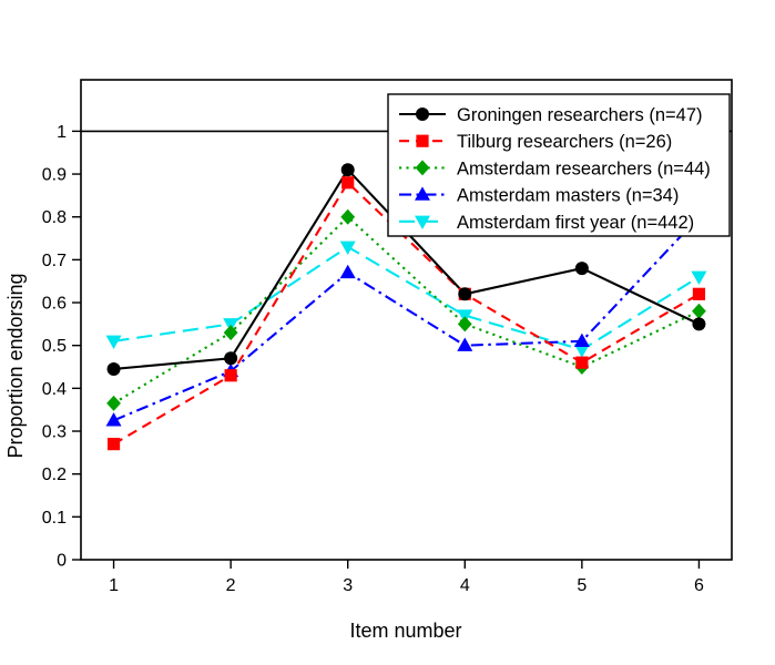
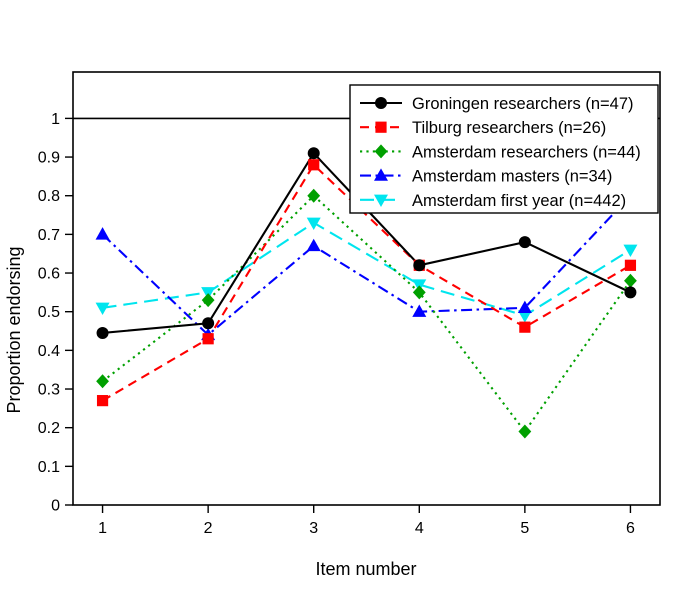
Amsterdam researchers (n=44)/1: 0.36 -> 0.32
Amsterdam masters (n=34)/1: 0.33 -> 0.70
Amsterdam researchers (n=44)/5: 0.45 -> 0.19
